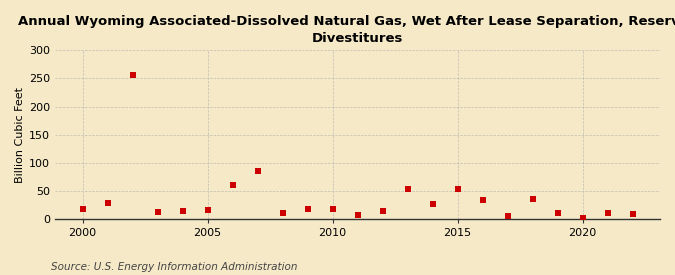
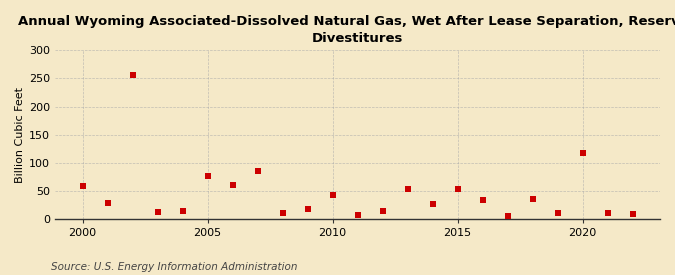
2000: 18 -> 58
2005: 16 -> 76
2010: 18 -> 42
2020: 1 -> 118
